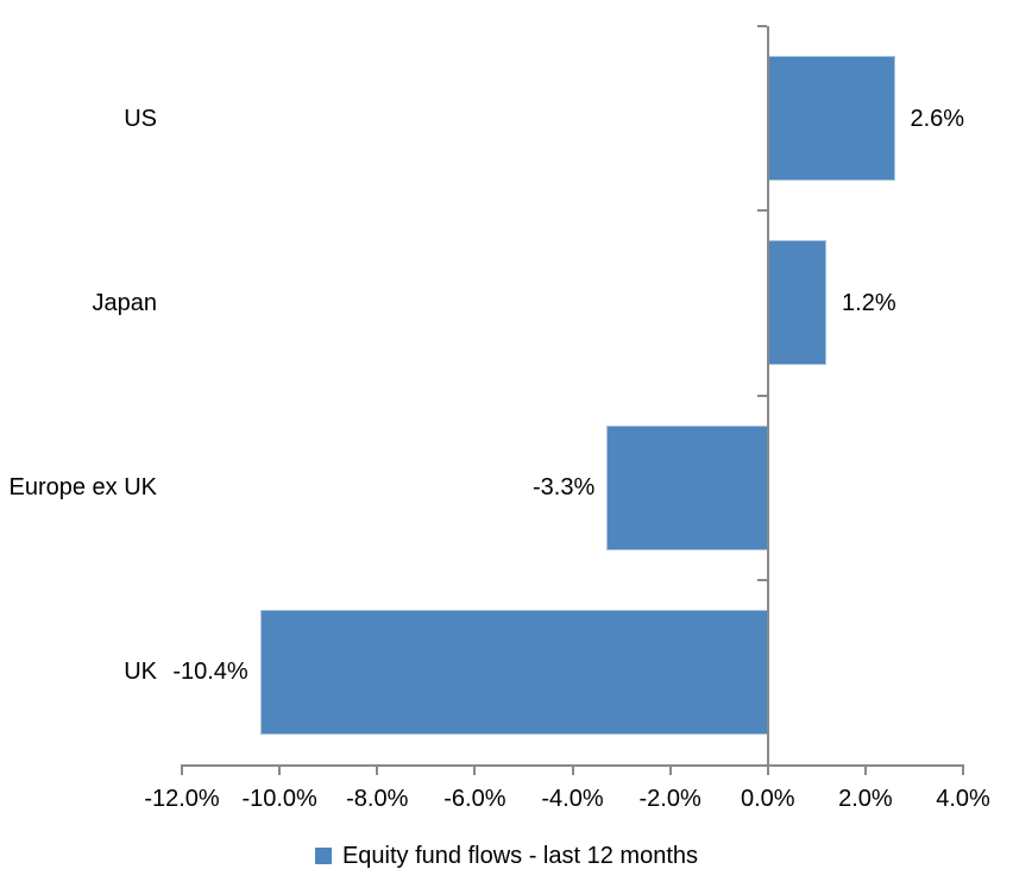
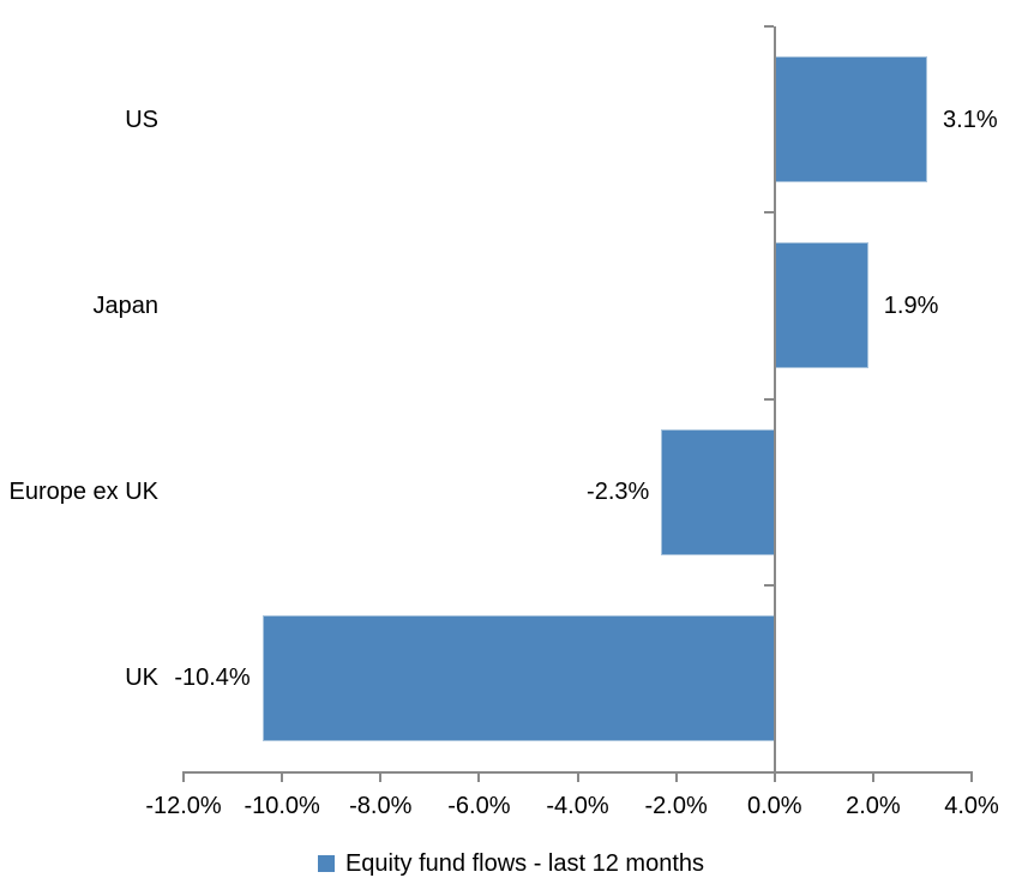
US: 2.6% -> 3.1%
Japan: 1.2% -> 1.9%
Europe ex UK: -3.3% -> -2.3%
